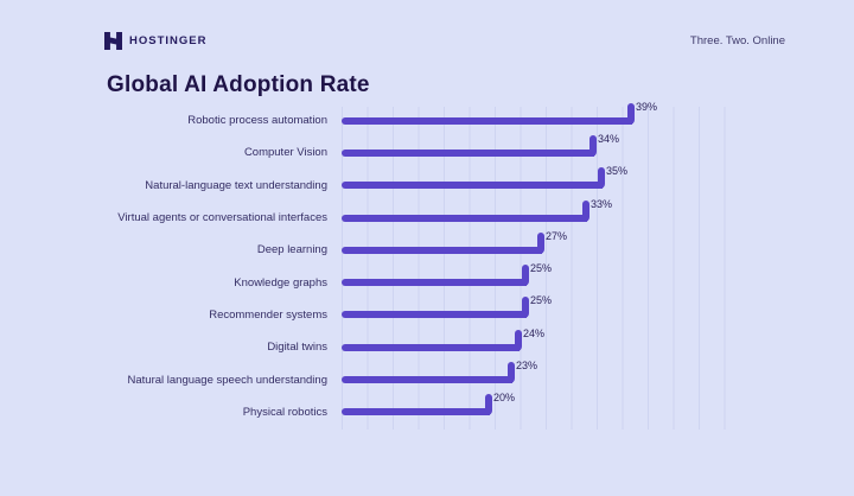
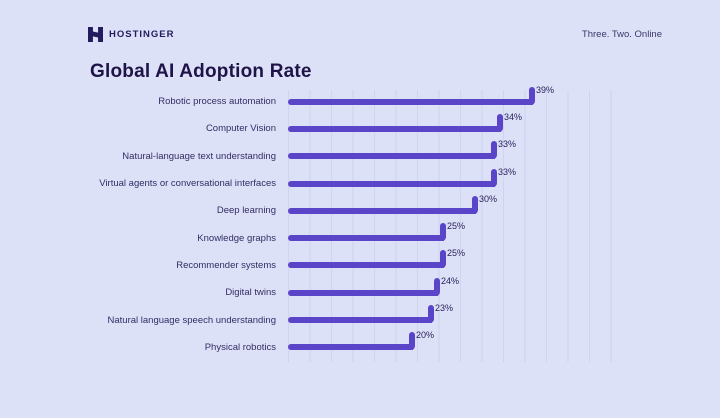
Natural-language text understanding: 35% -> 33%
Deep learning: 27% -> 30%
